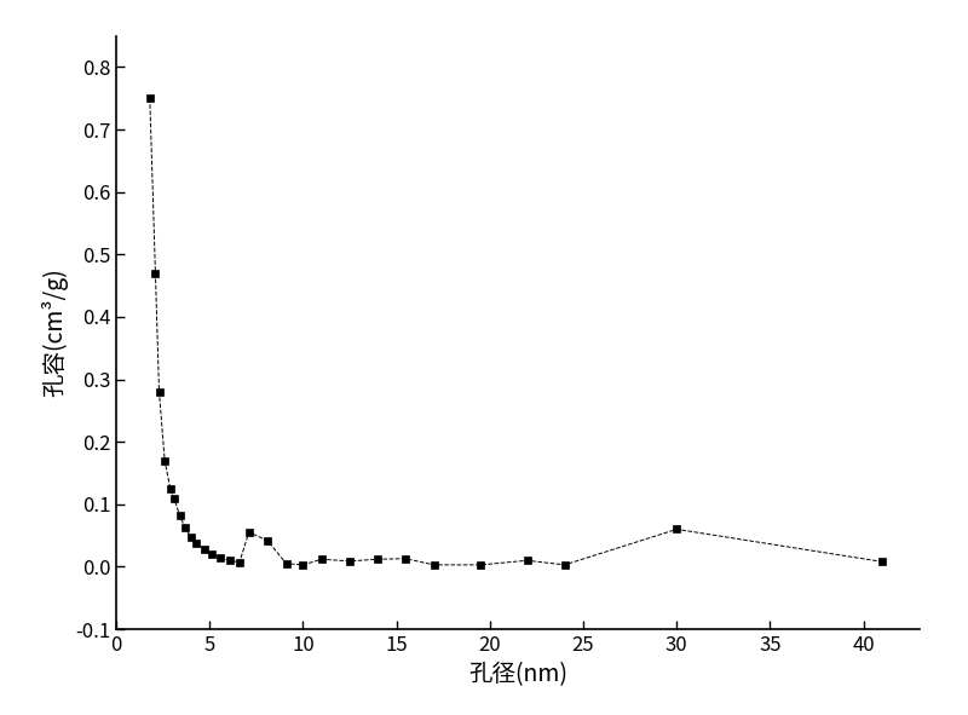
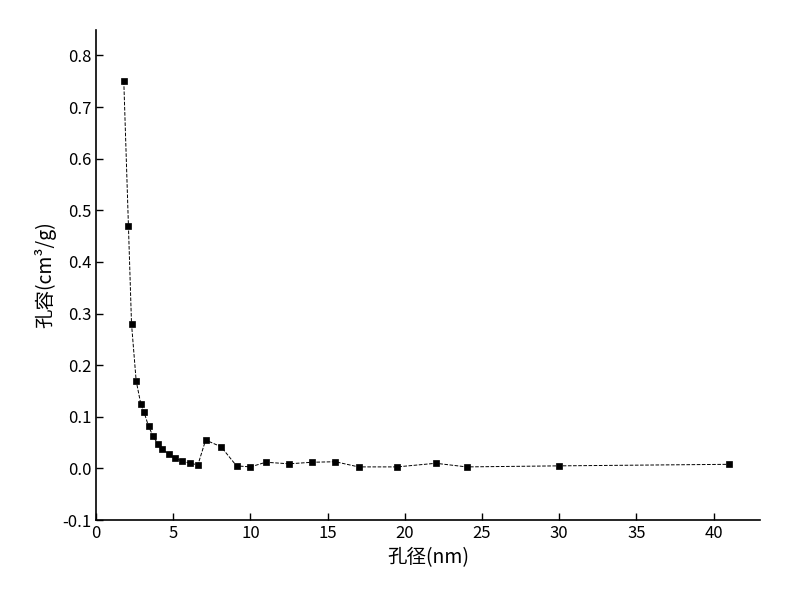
30: 0.060 -> 0.005
